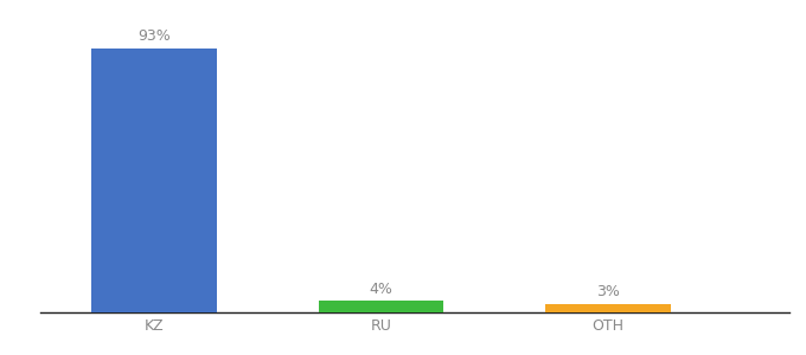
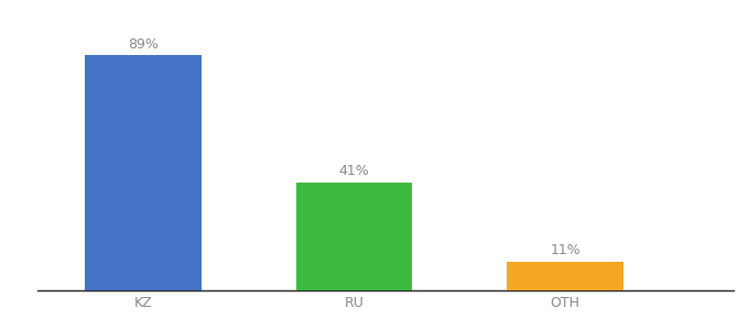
KZ: 93% -> 89%
RU: 4% -> 41%
OTH: 3% -> 11%
